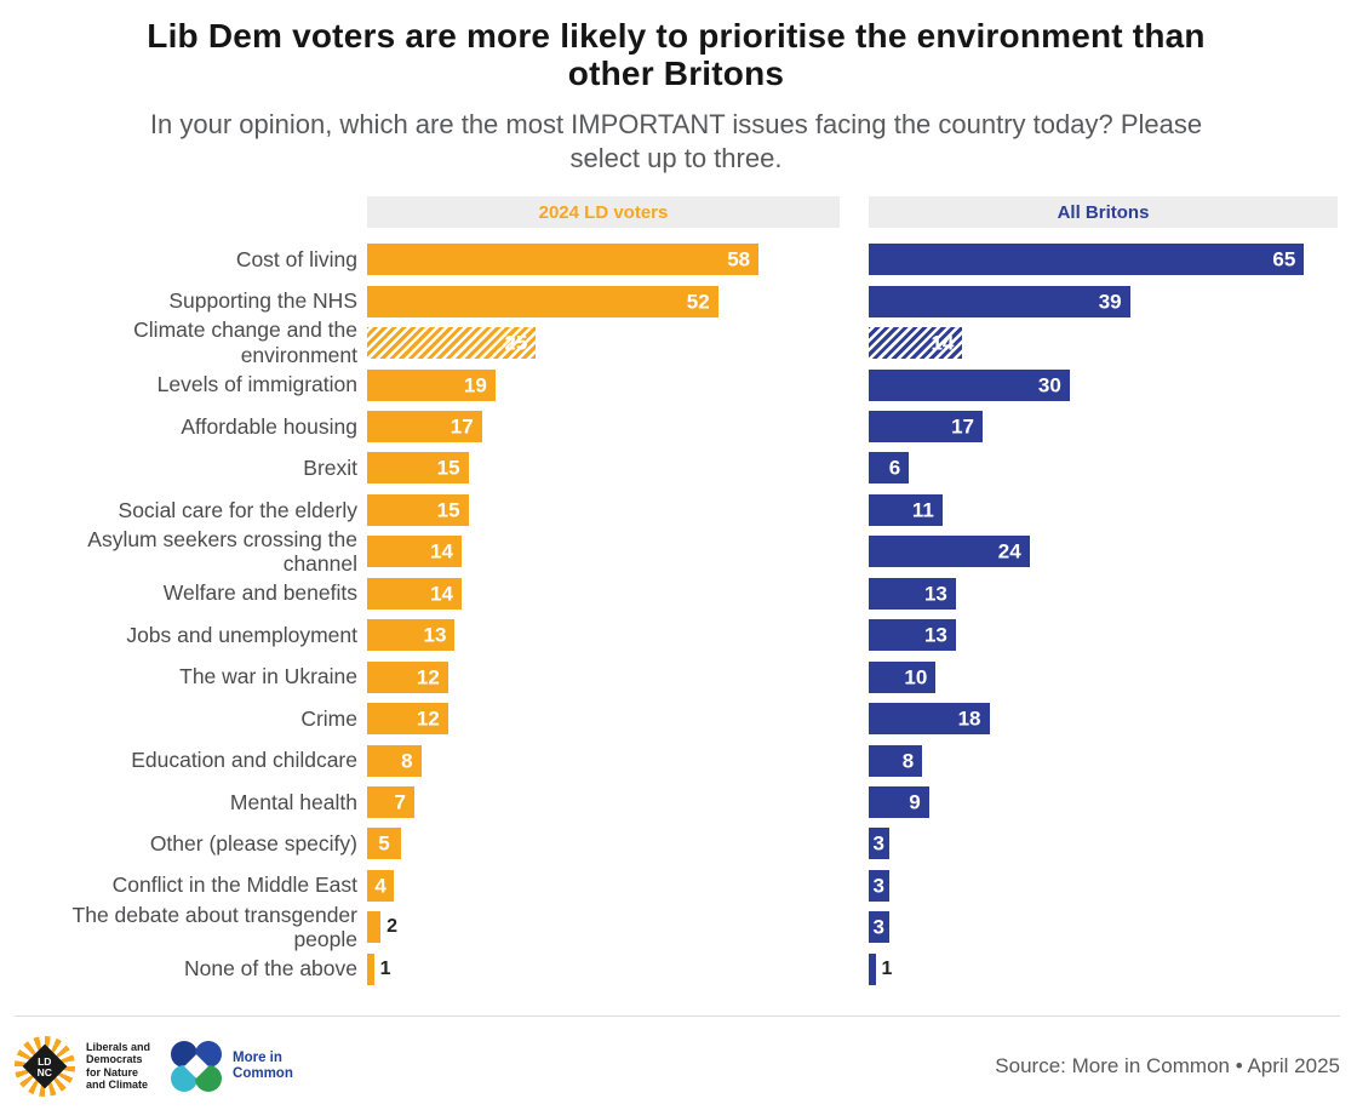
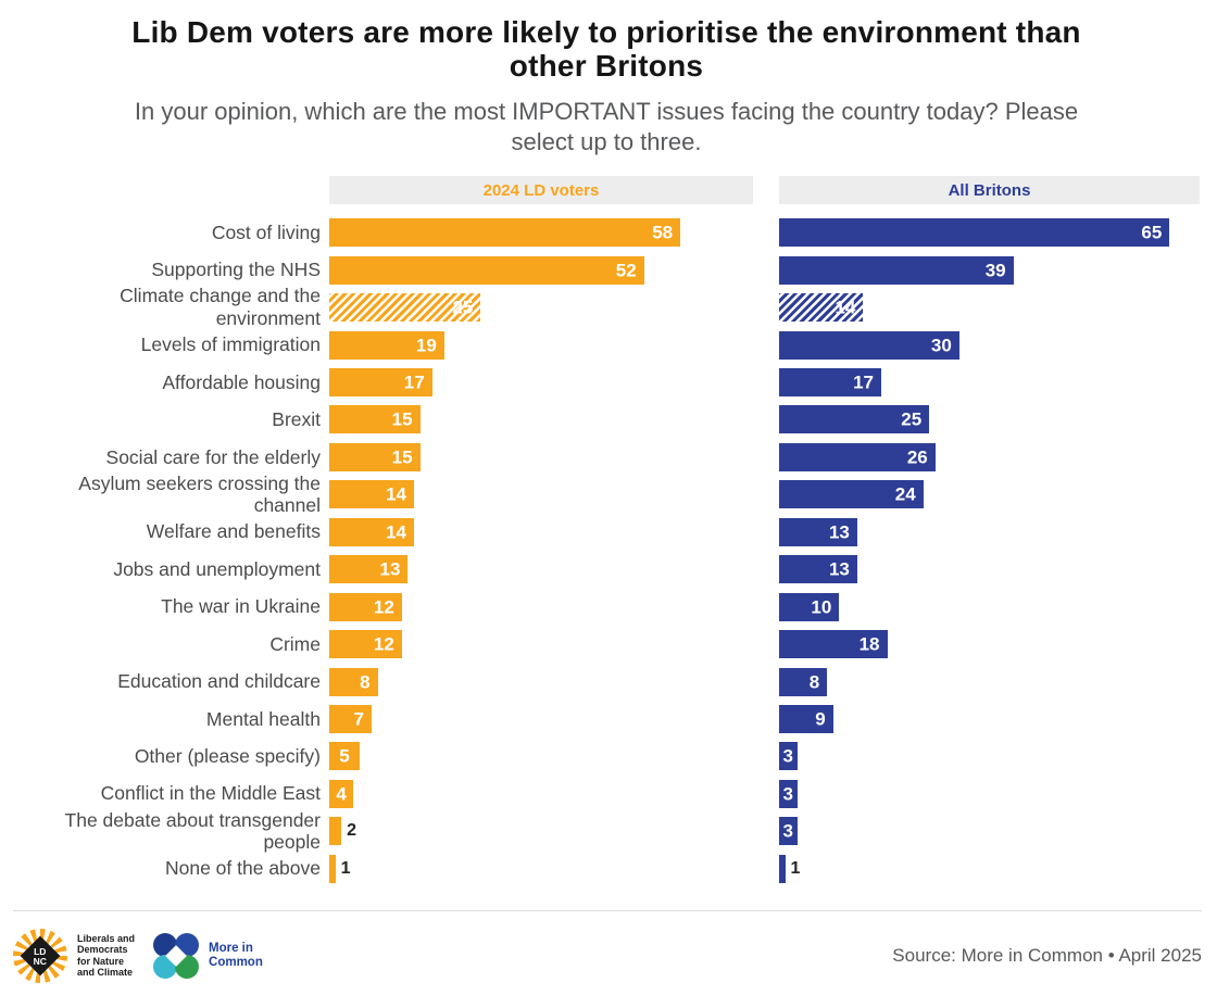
All Britons/Brexit: 6 -> 25
All Britons/Social care for the elderly: 11 -> 26
